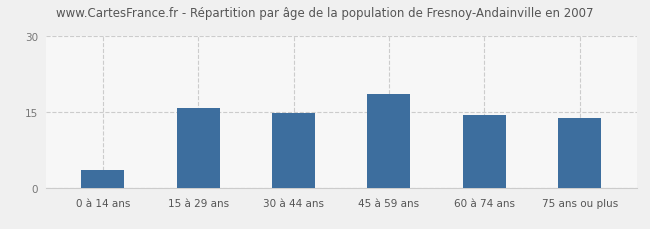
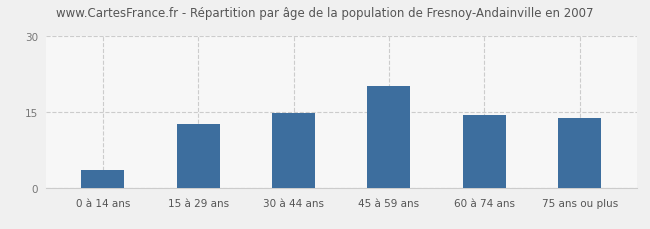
15 à 29 ans: 15.8 -> 12.6
45 à 59 ans: 18.5 -> 20.0
